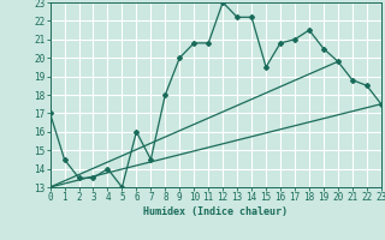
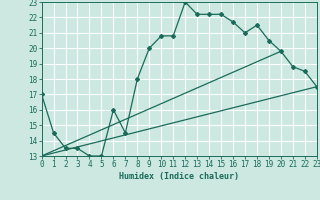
4: 14.0 -> 13.0
15: 19.5 -> 22.2
16: 20.8 -> 21.7
